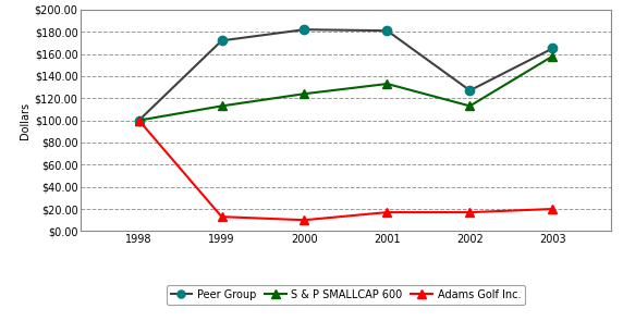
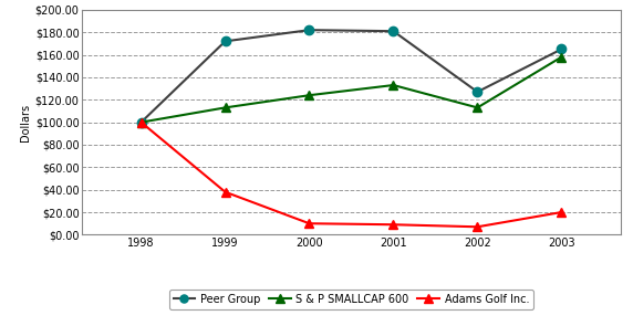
Adams Golf Inc./1999: $13 -> $38
Adams Golf Inc./2001: $17 -> $9
Adams Golf Inc./2002: $17 -> $7
